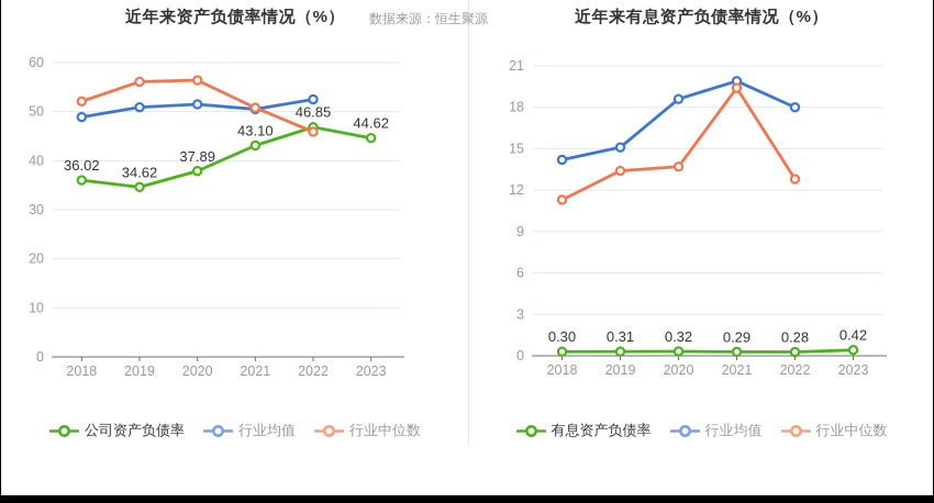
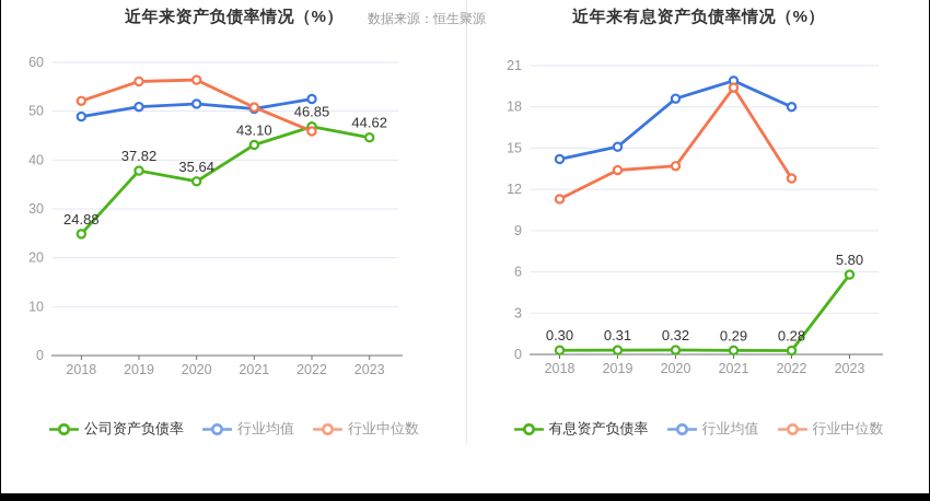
近年来资产负债率情况（%）/公司资产负债率/2018: 36.02 -> 24.88
近年来资产负债率情况（%）/公司资产负债率/2019: 34.62 -> 37.82
近年来资产负债率情况（%）/公司资产负债率/2020: 37.89 -> 35.64
近年来有息资产负债率情况（%）/有息资产负债率/2023: 0.42 -> 5.80
